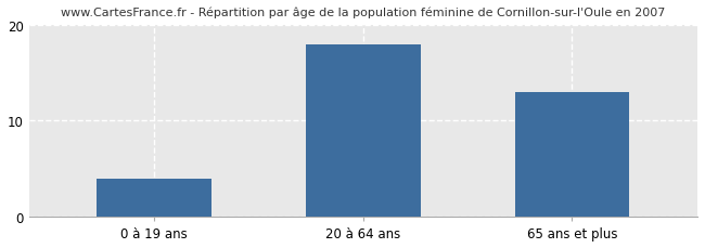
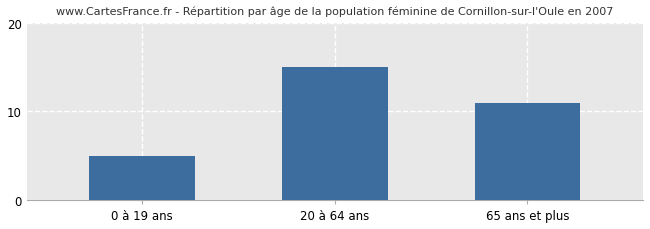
0 à 19 ans: 4 -> 5
20 à 64 ans: 18 -> 15
65 ans et plus: 13 -> 11
